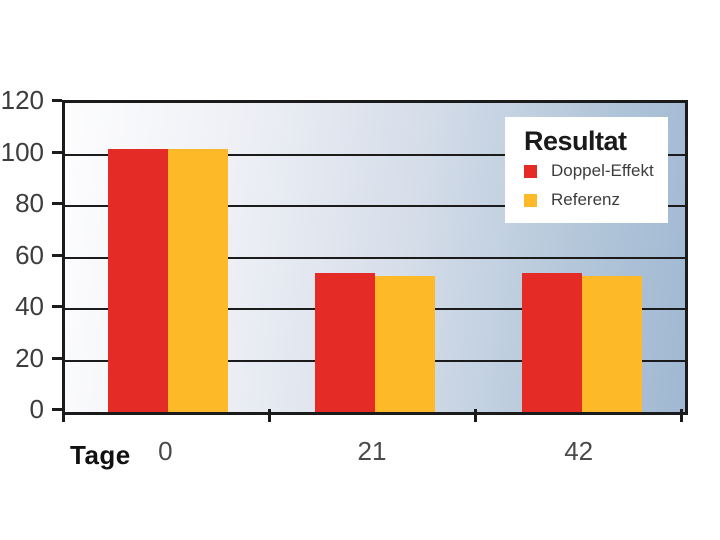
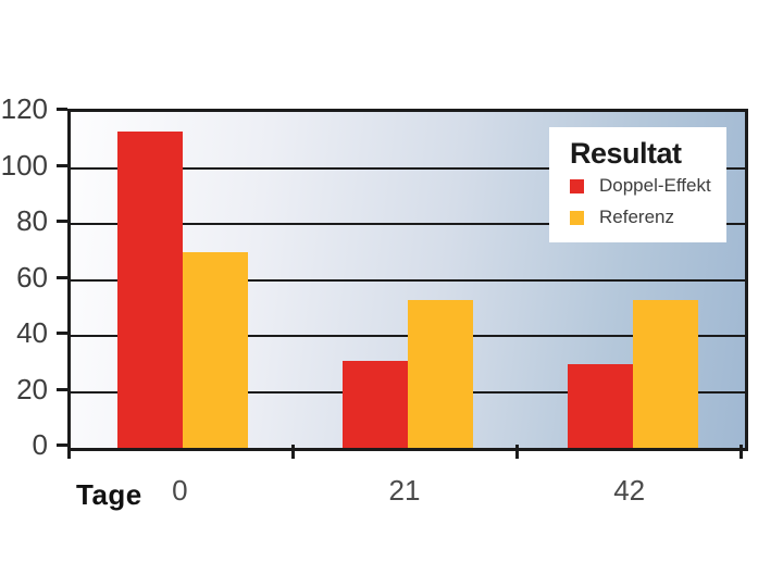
Doppel-Effekt/0: 102 -> 113
Referenz/0: 102 -> 70
Doppel-Effekt/21: 54 -> 31
Doppel-Effekt/42: 54 -> 30
